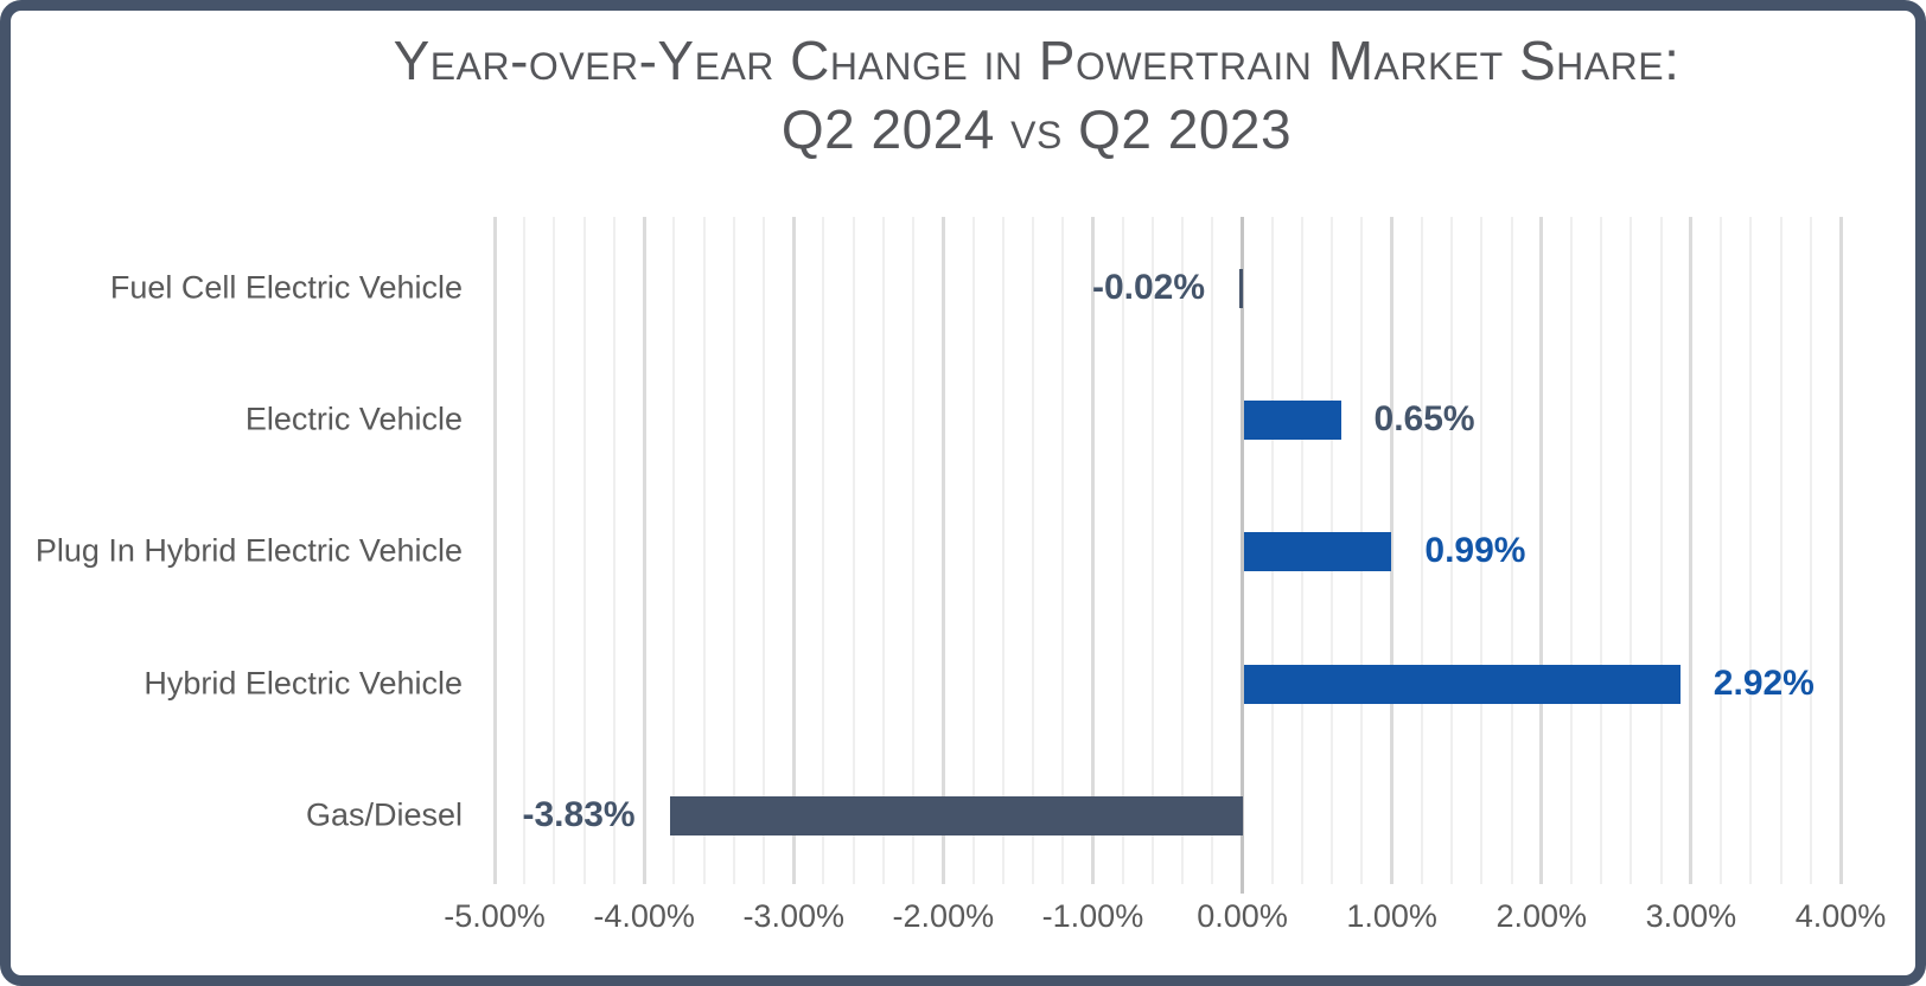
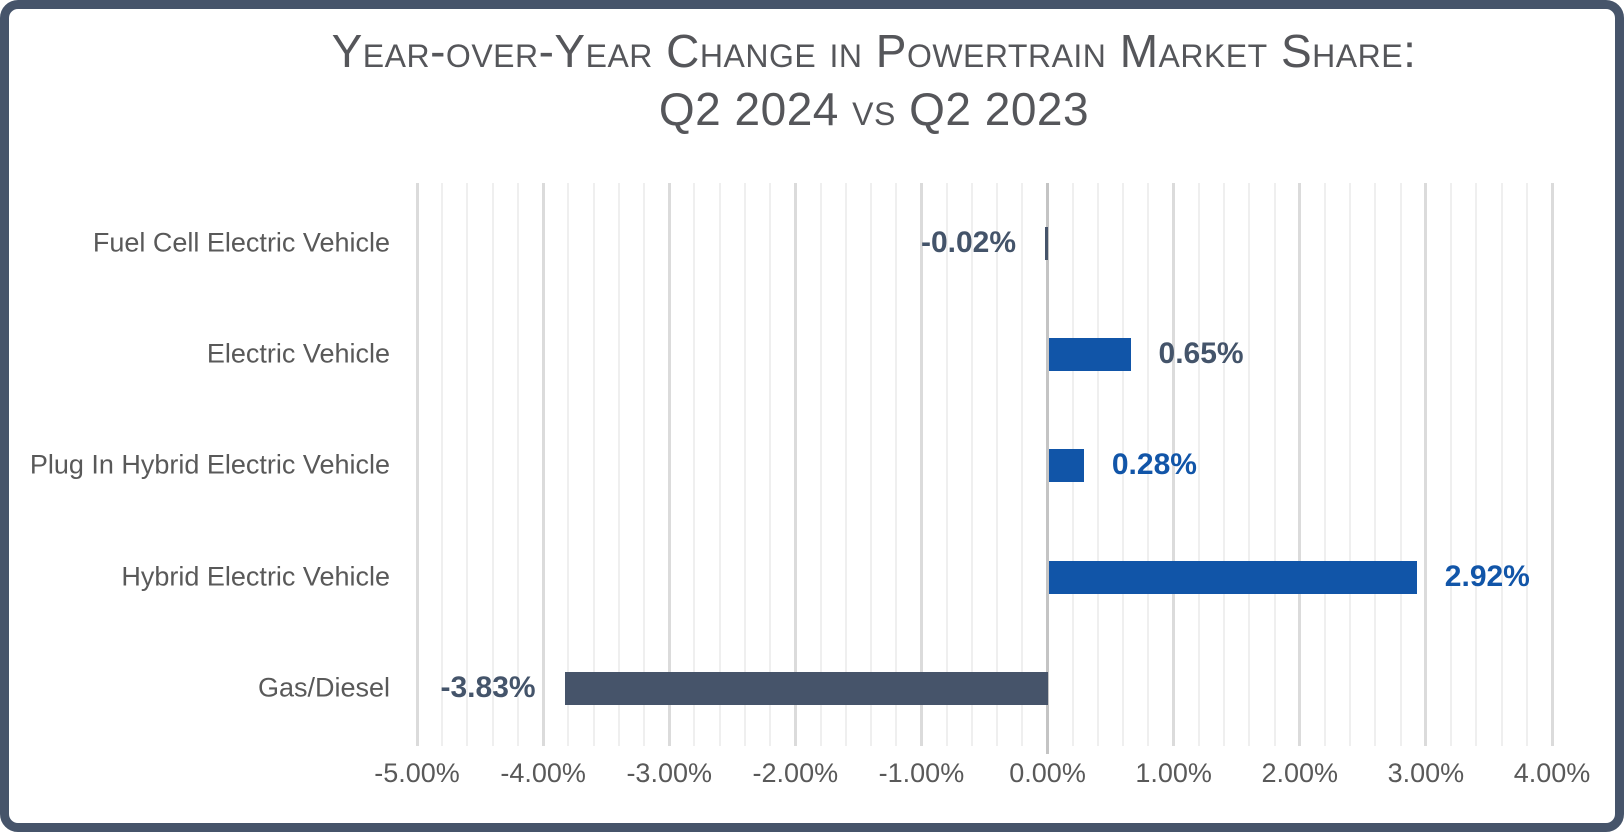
Plug In Hybrid Electric Vehicle: 0.99% -> 0.28%
